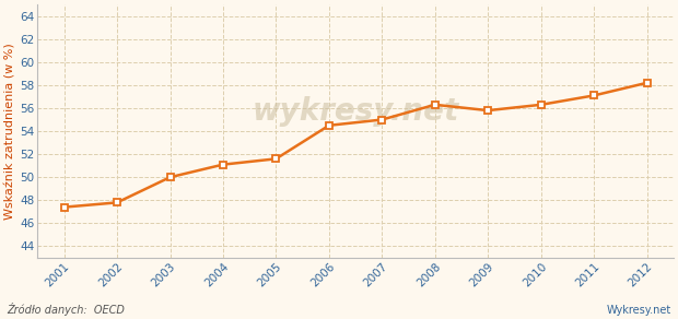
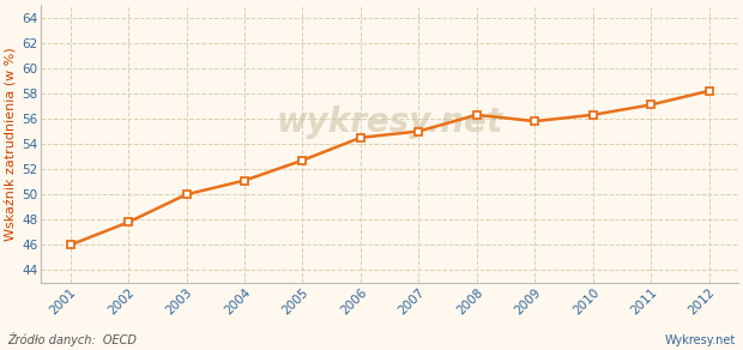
2001: 47.4 -> 46.0
2005: 51.6 -> 52.7
